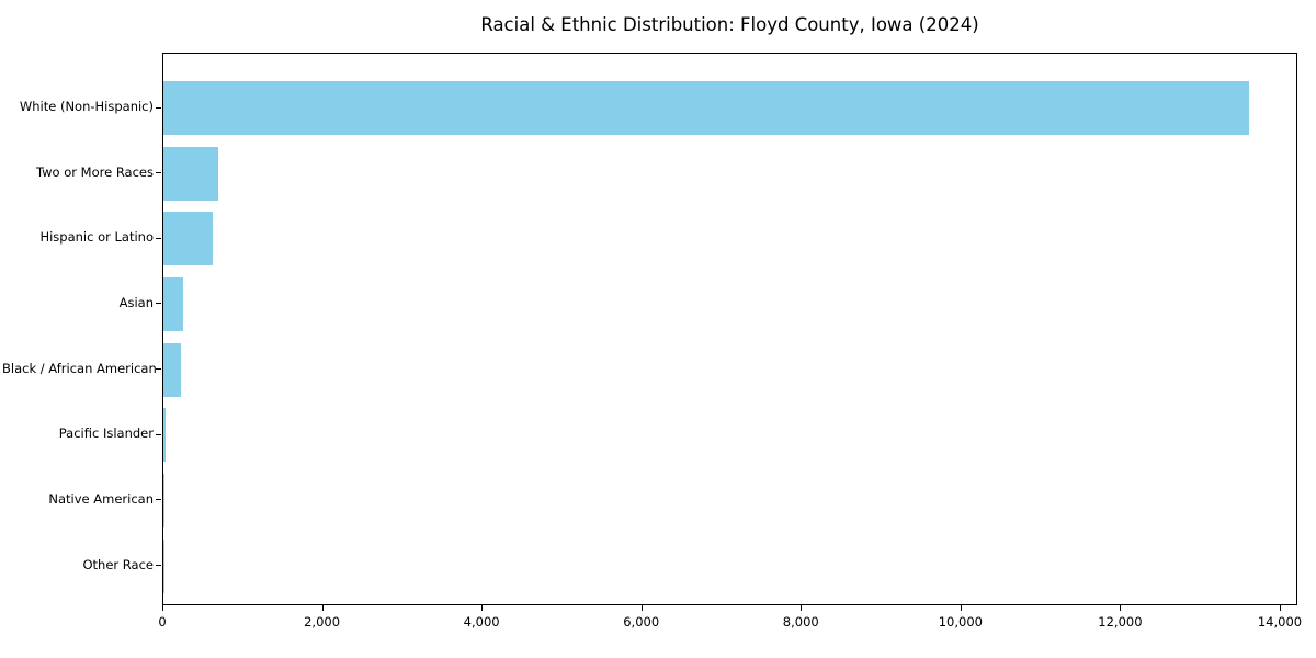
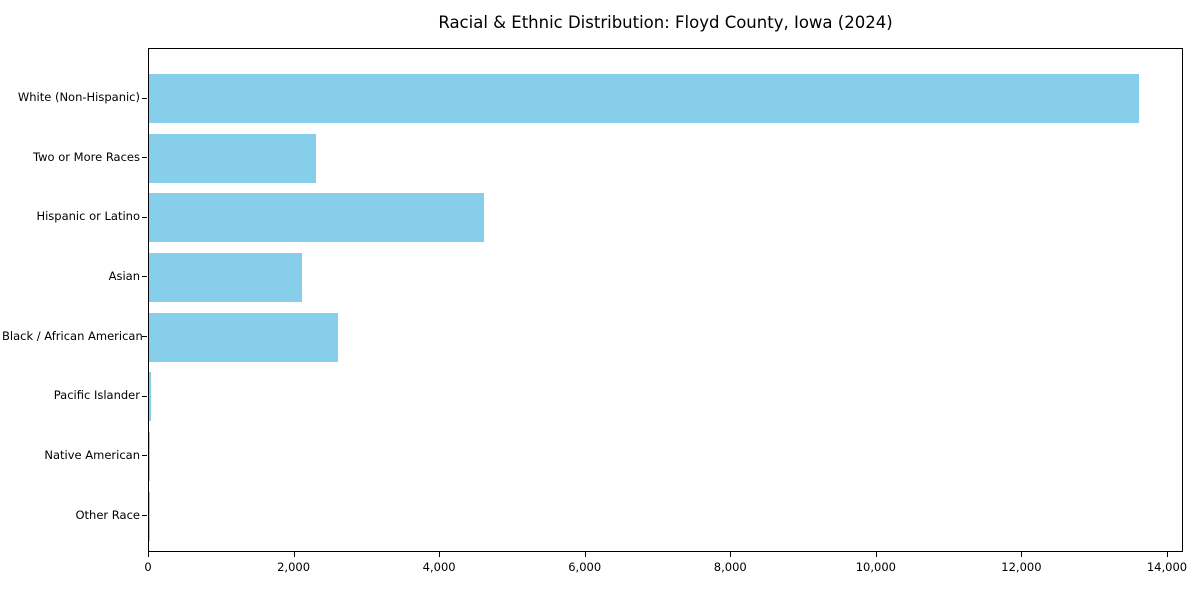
Two or More Races: 700 -> 2300
Hispanic or Latino: 600 -> 4600
Asian: 200 -> 2100
Black / African American: 200 -> 2600
